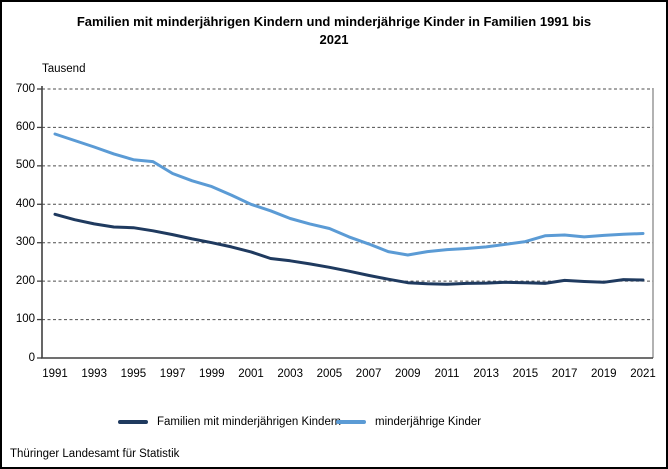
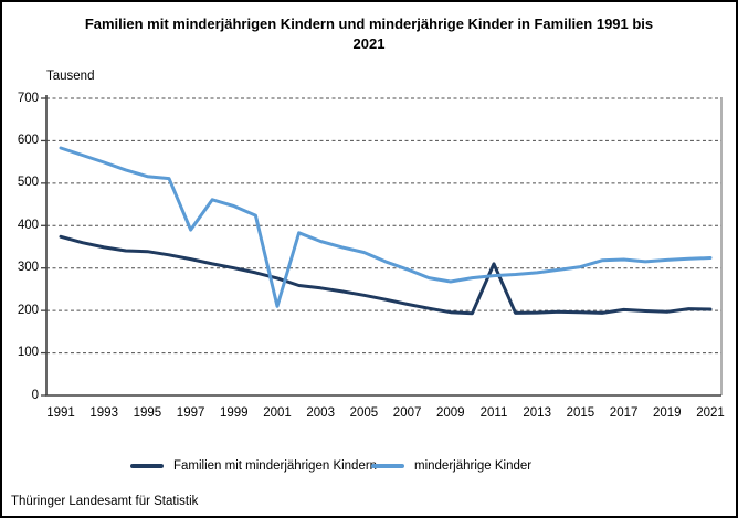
minderjährige Kinder/1997: 480 -> 390
minderjährige Kinder/2001: 400 -> 210
Familien mit minderjährigen Kindern/2011: 190 -> 310
